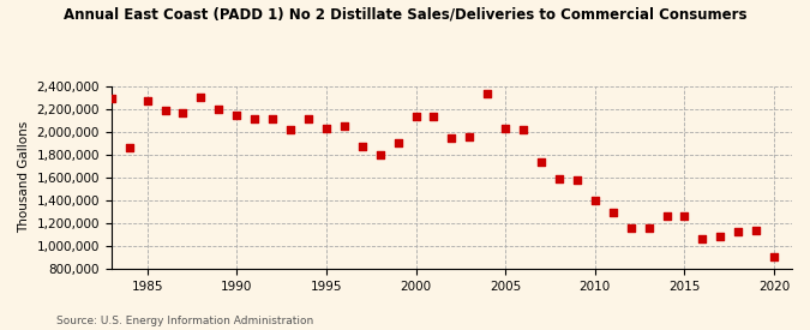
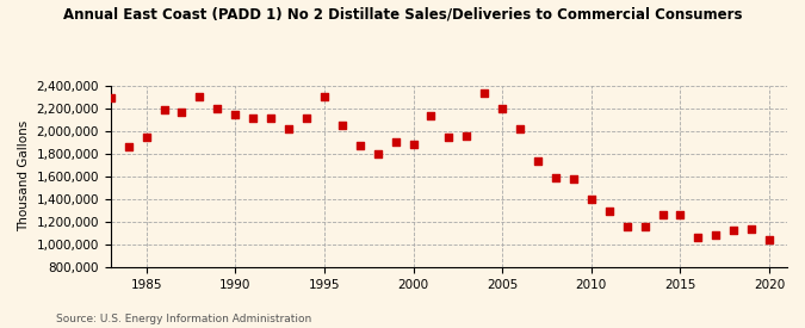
1985: 2,270,000 -> 1,940,000
1995: 2,030,000 -> 2,300,000
2000: 2,130,000 -> 1,880,000
2005: 2,030,000 -> 2,200,000
2020: 900,000 -> 1,040,000
